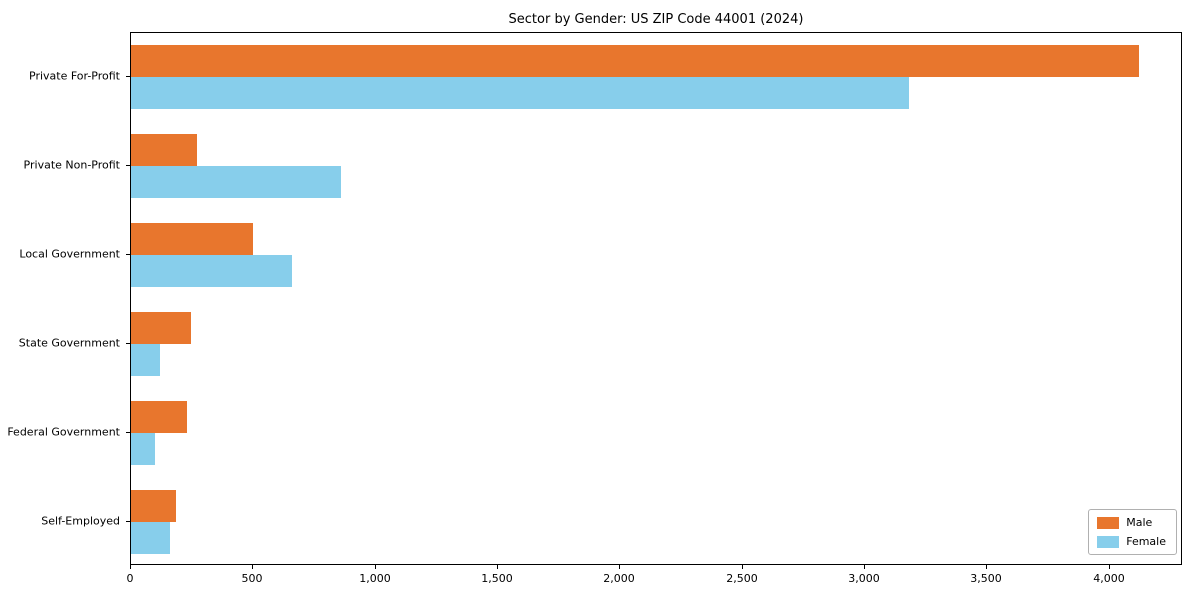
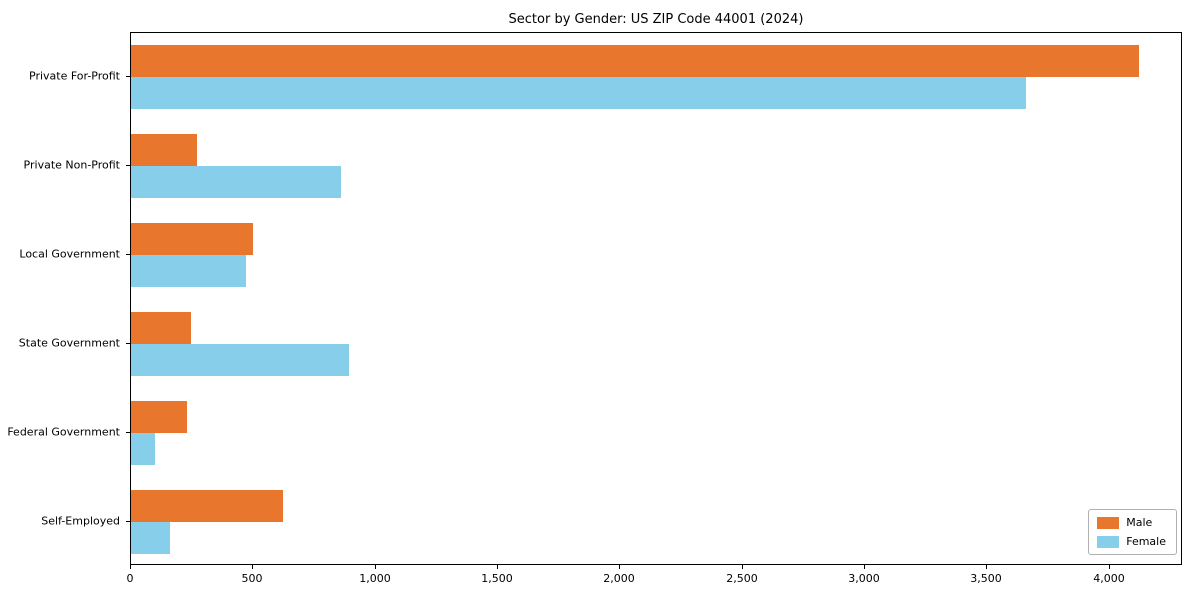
Female/Private For-Profit: 3180 -> 3660
Female/Local Government: 660 -> 470
Female/State Government: 120 -> 890
Male/Self-Employed: 180 -> 620
